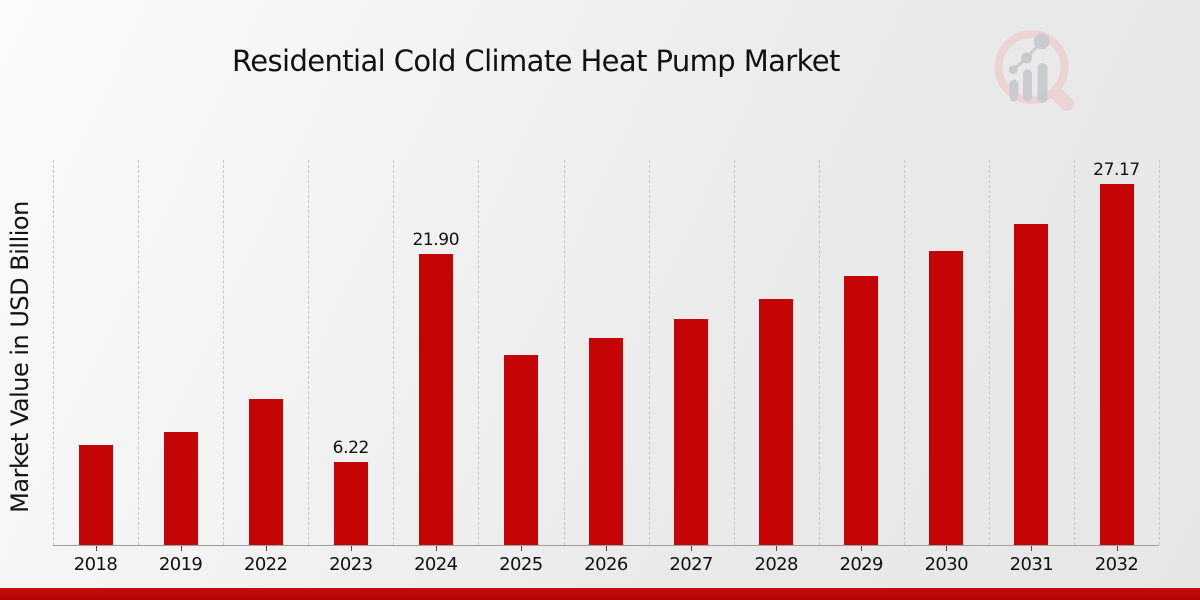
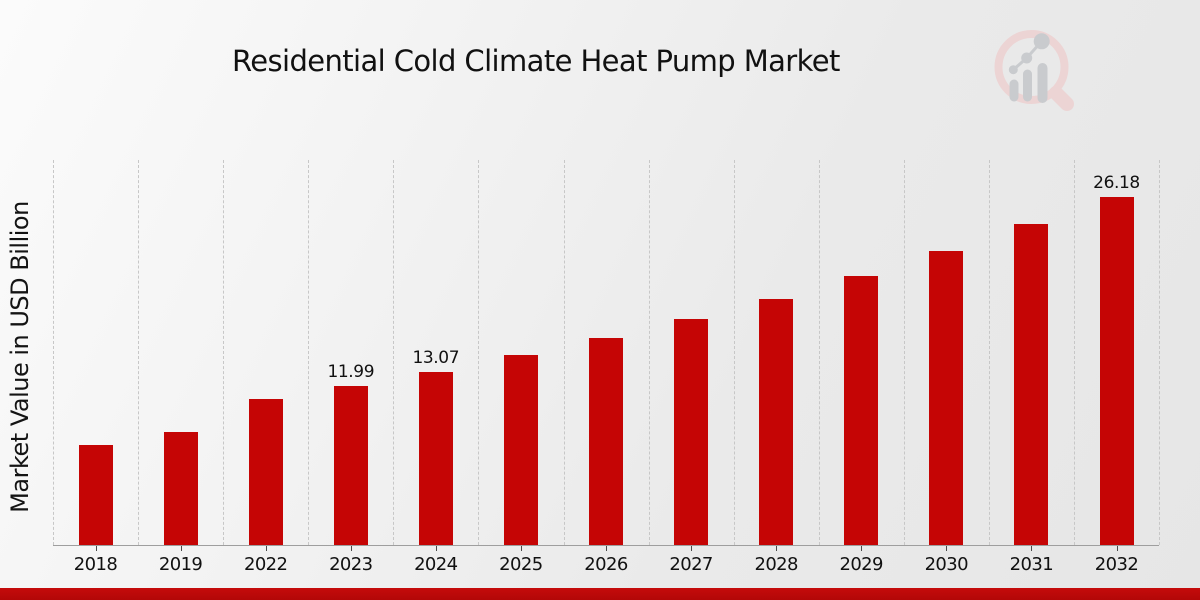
2023: 6.22 -> 11.99
2024: 21.90 -> 13.07
2032: 27.17 -> 26.18
